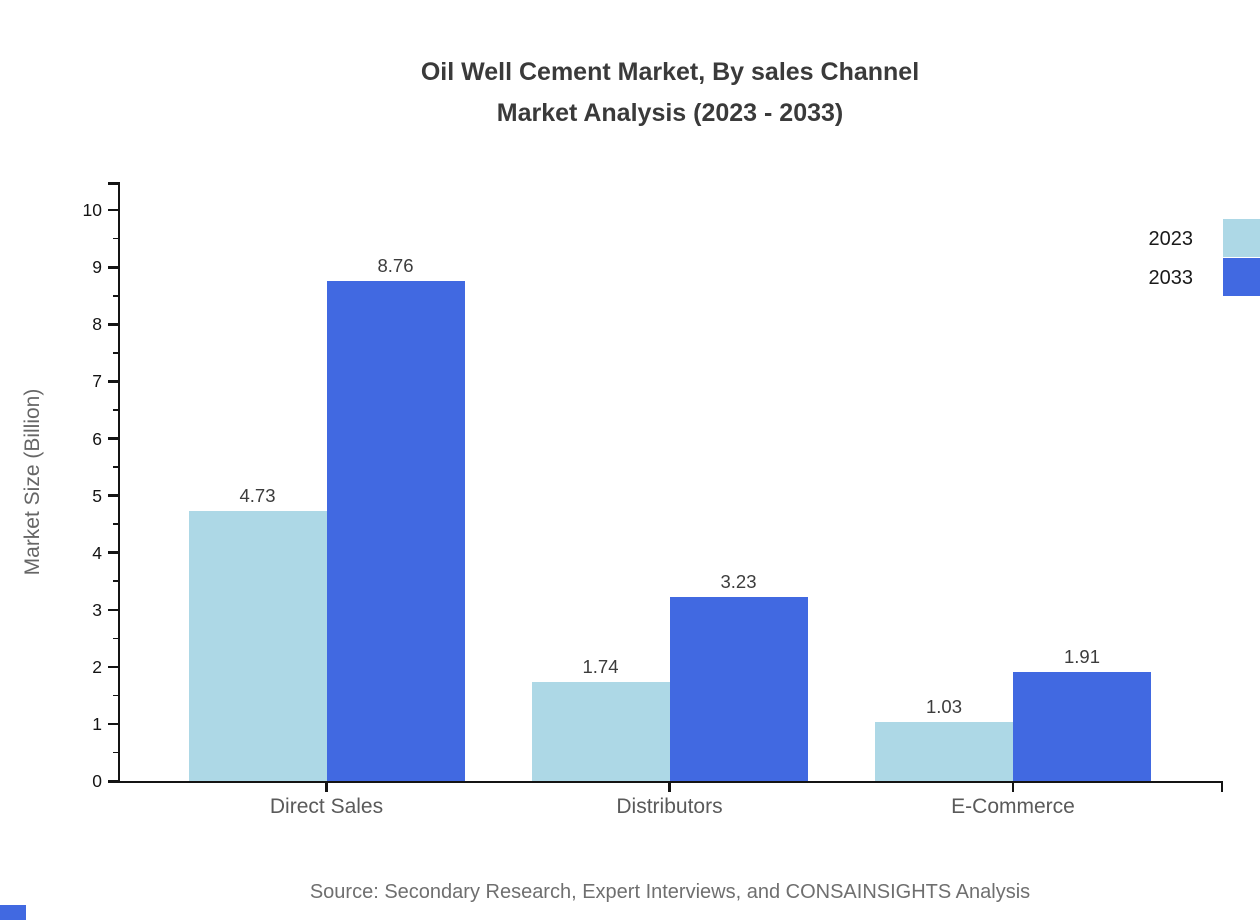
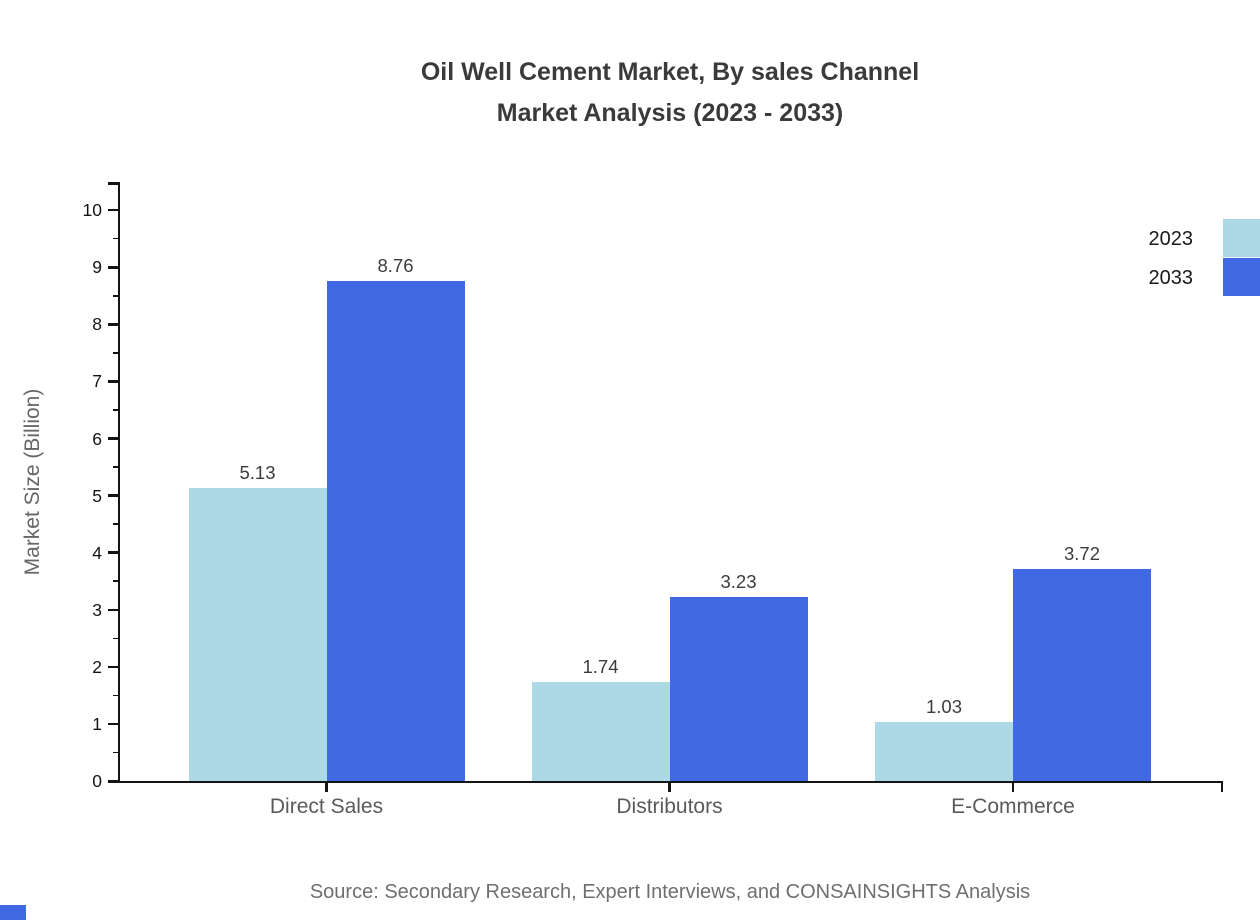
2023/Direct Sales: 4.73 -> 5.13
2033/E-Commerce: 1.91 -> 3.72
